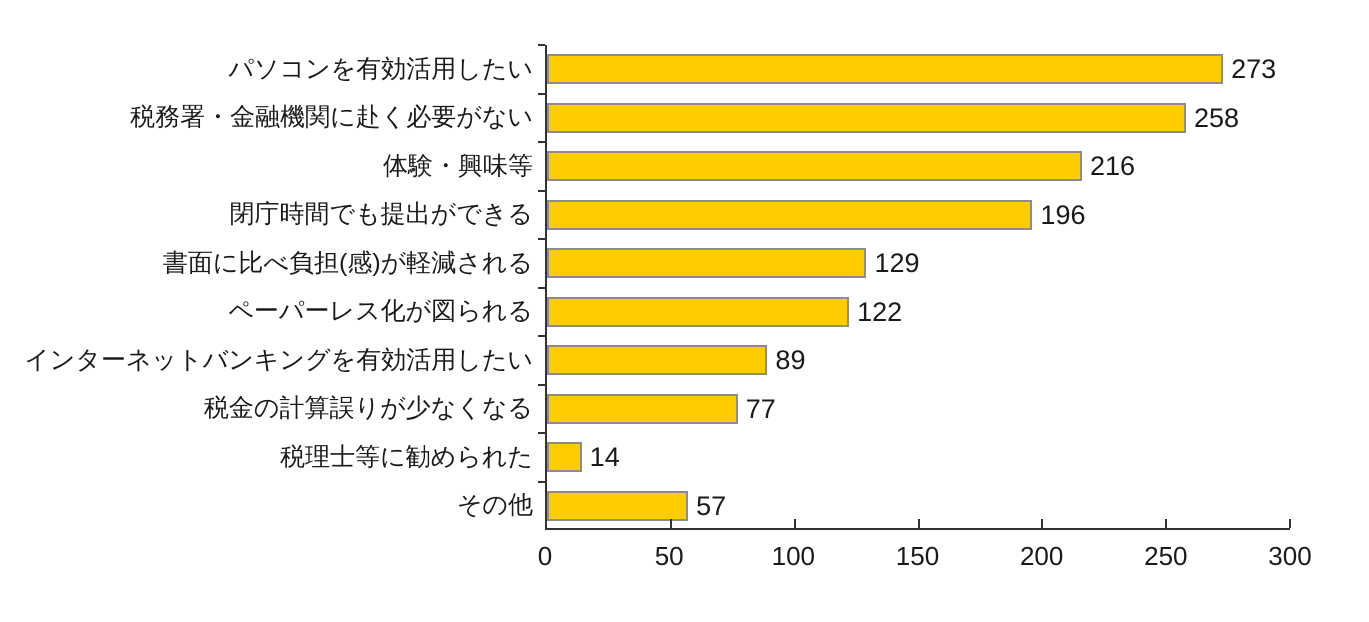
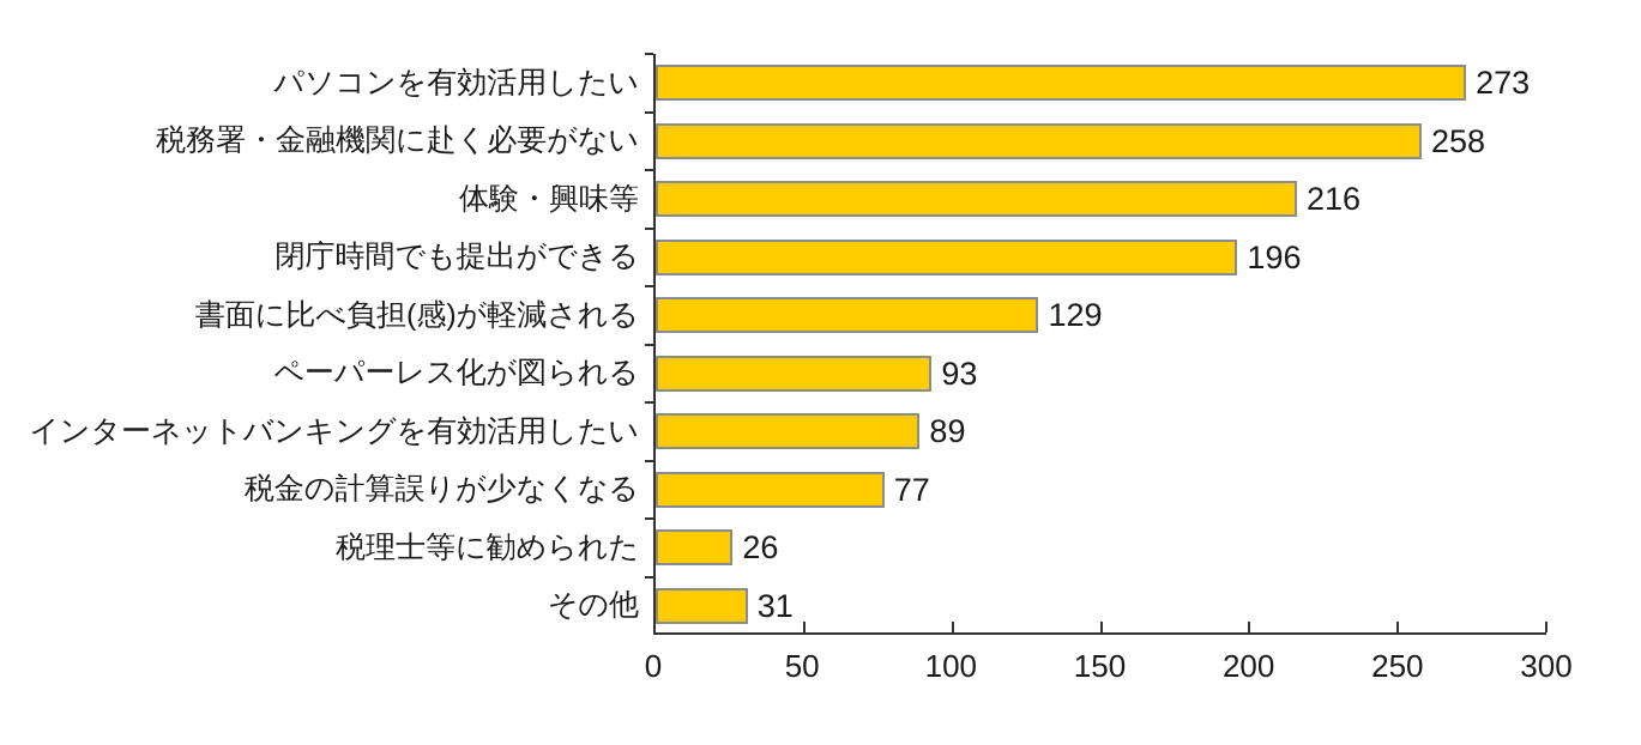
ペーパーレス化が図られる: 122 -> 93
税理士等に勧められた: 14 -> 26
その他: 57 -> 31
